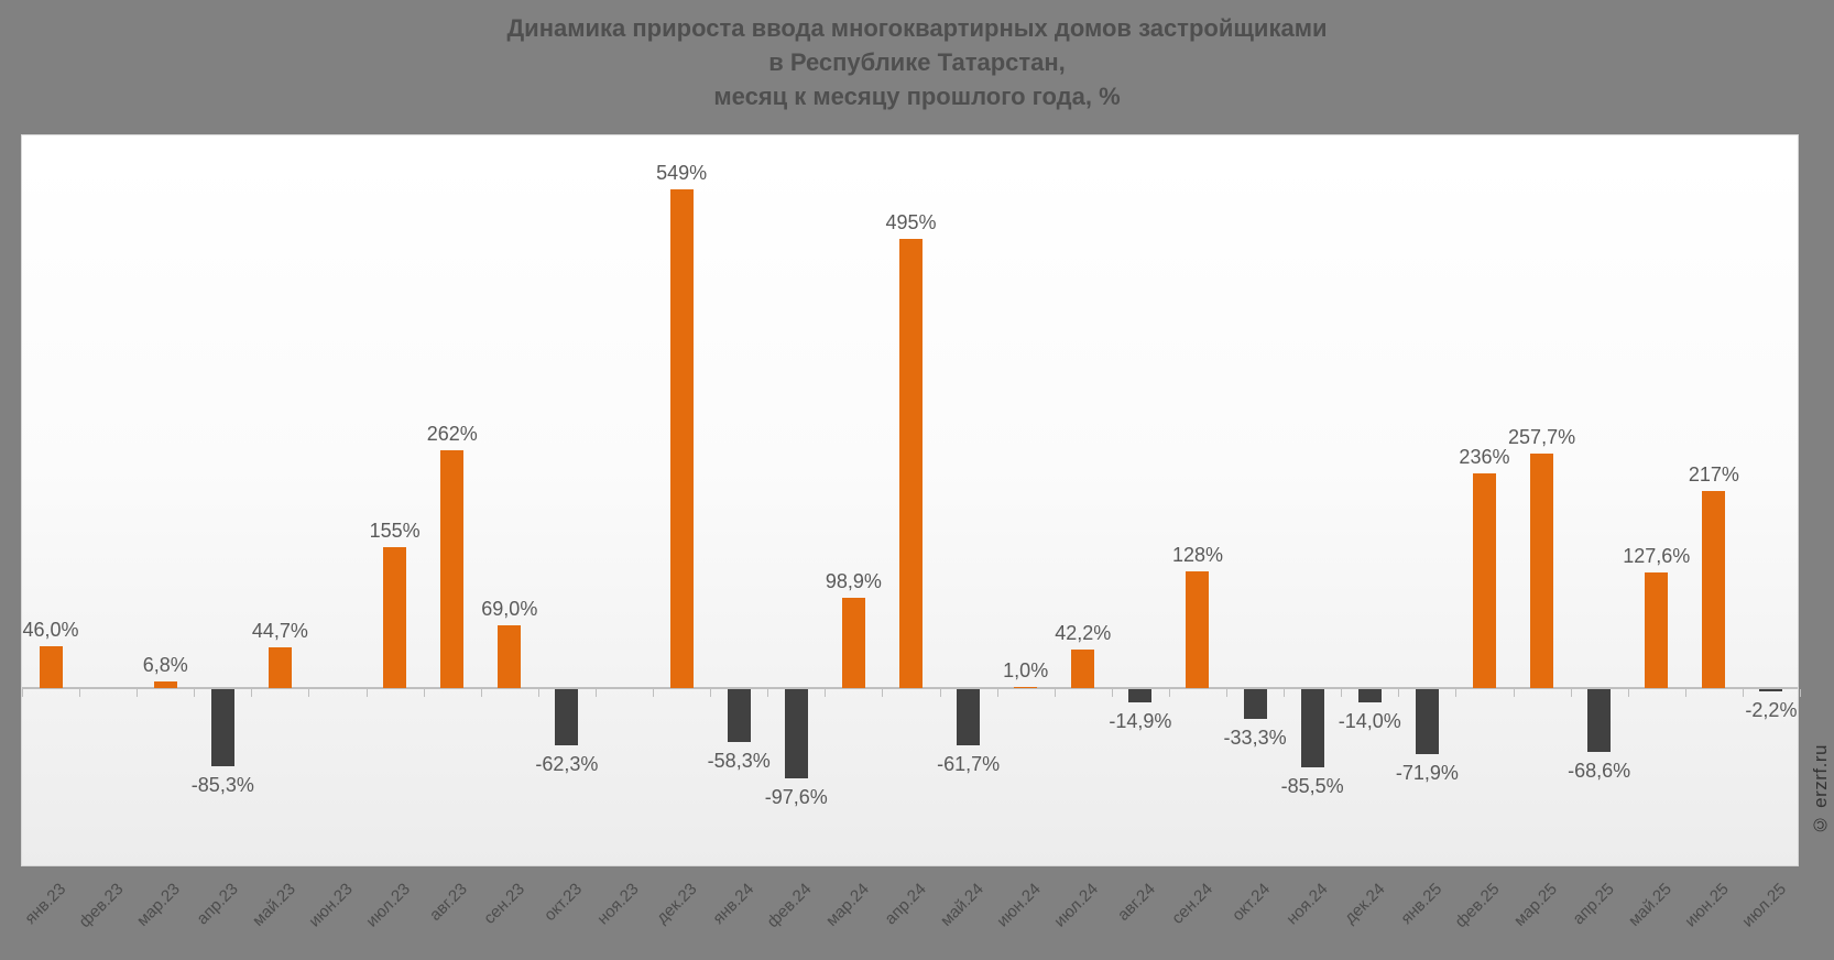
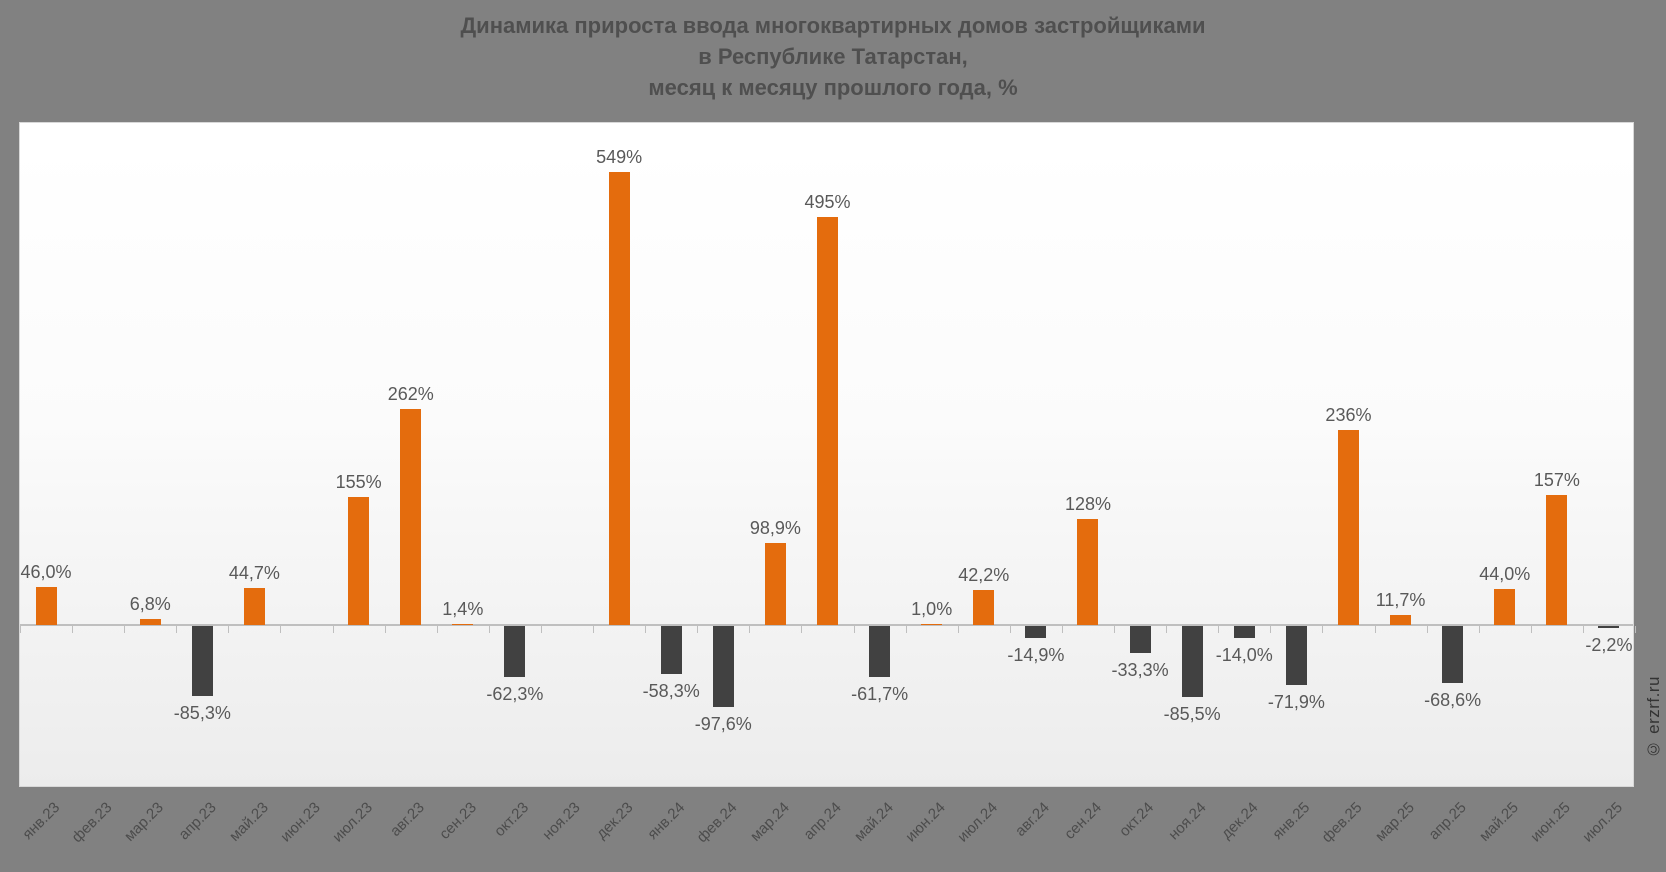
сен.23: 69,0% -> 1,4%
мар.25: 257,7% -> 11,7%
май.25: 127,6% -> 44,0%
июн.25: 217% -> 157%
